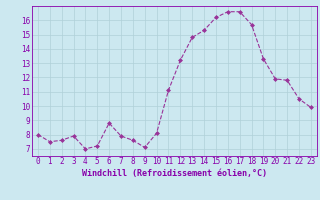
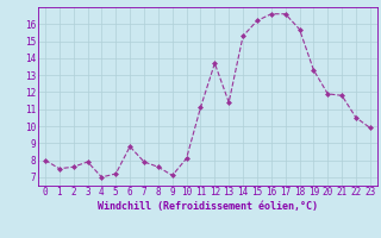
12: 13.2 -> 13.7
13: 14.8 -> 11.4
